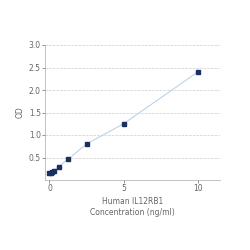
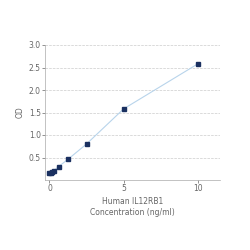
5: 1.25 -> 1.58
10: 2.40 -> 2.58
